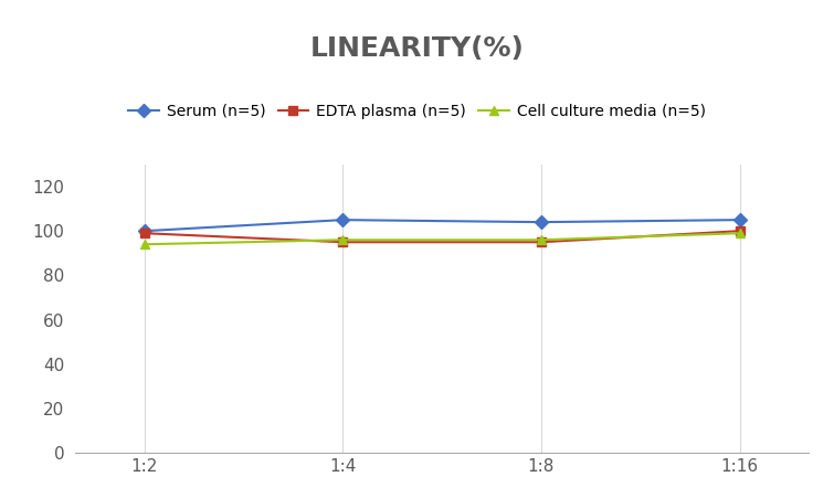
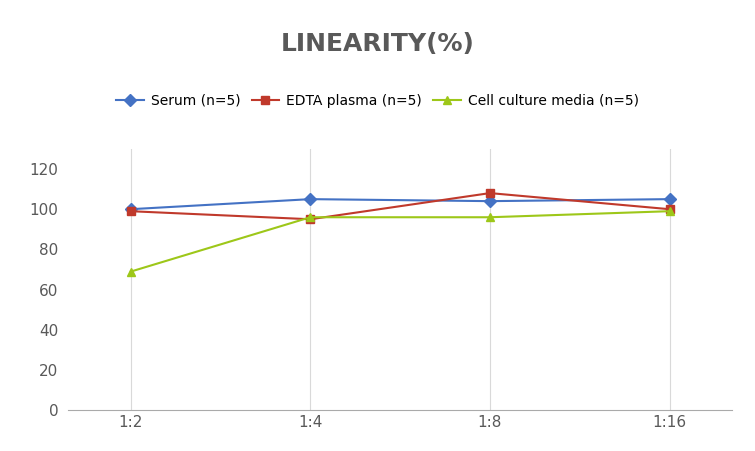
Cell culture media (n=5)/1:2: 94 -> 69
EDTA plasma (n=5)/1:8: 95 -> 108
